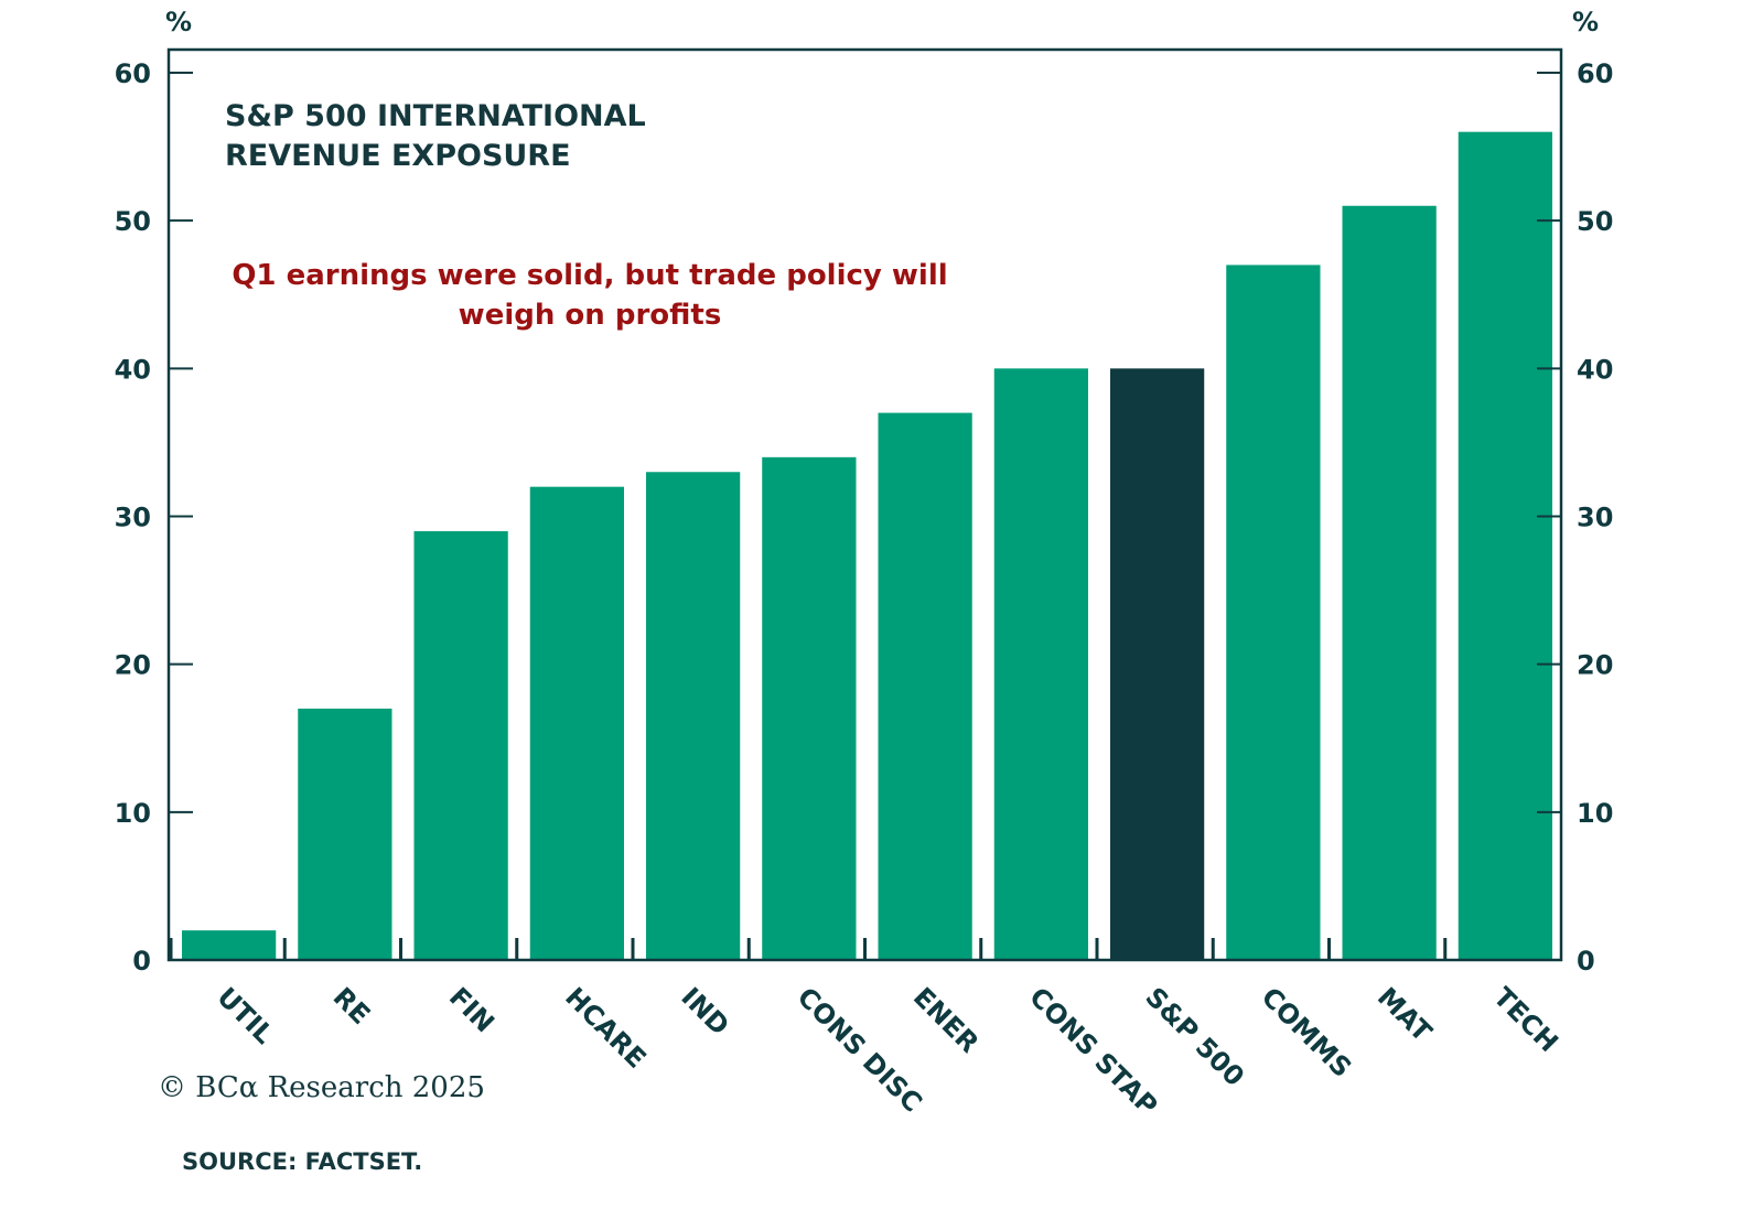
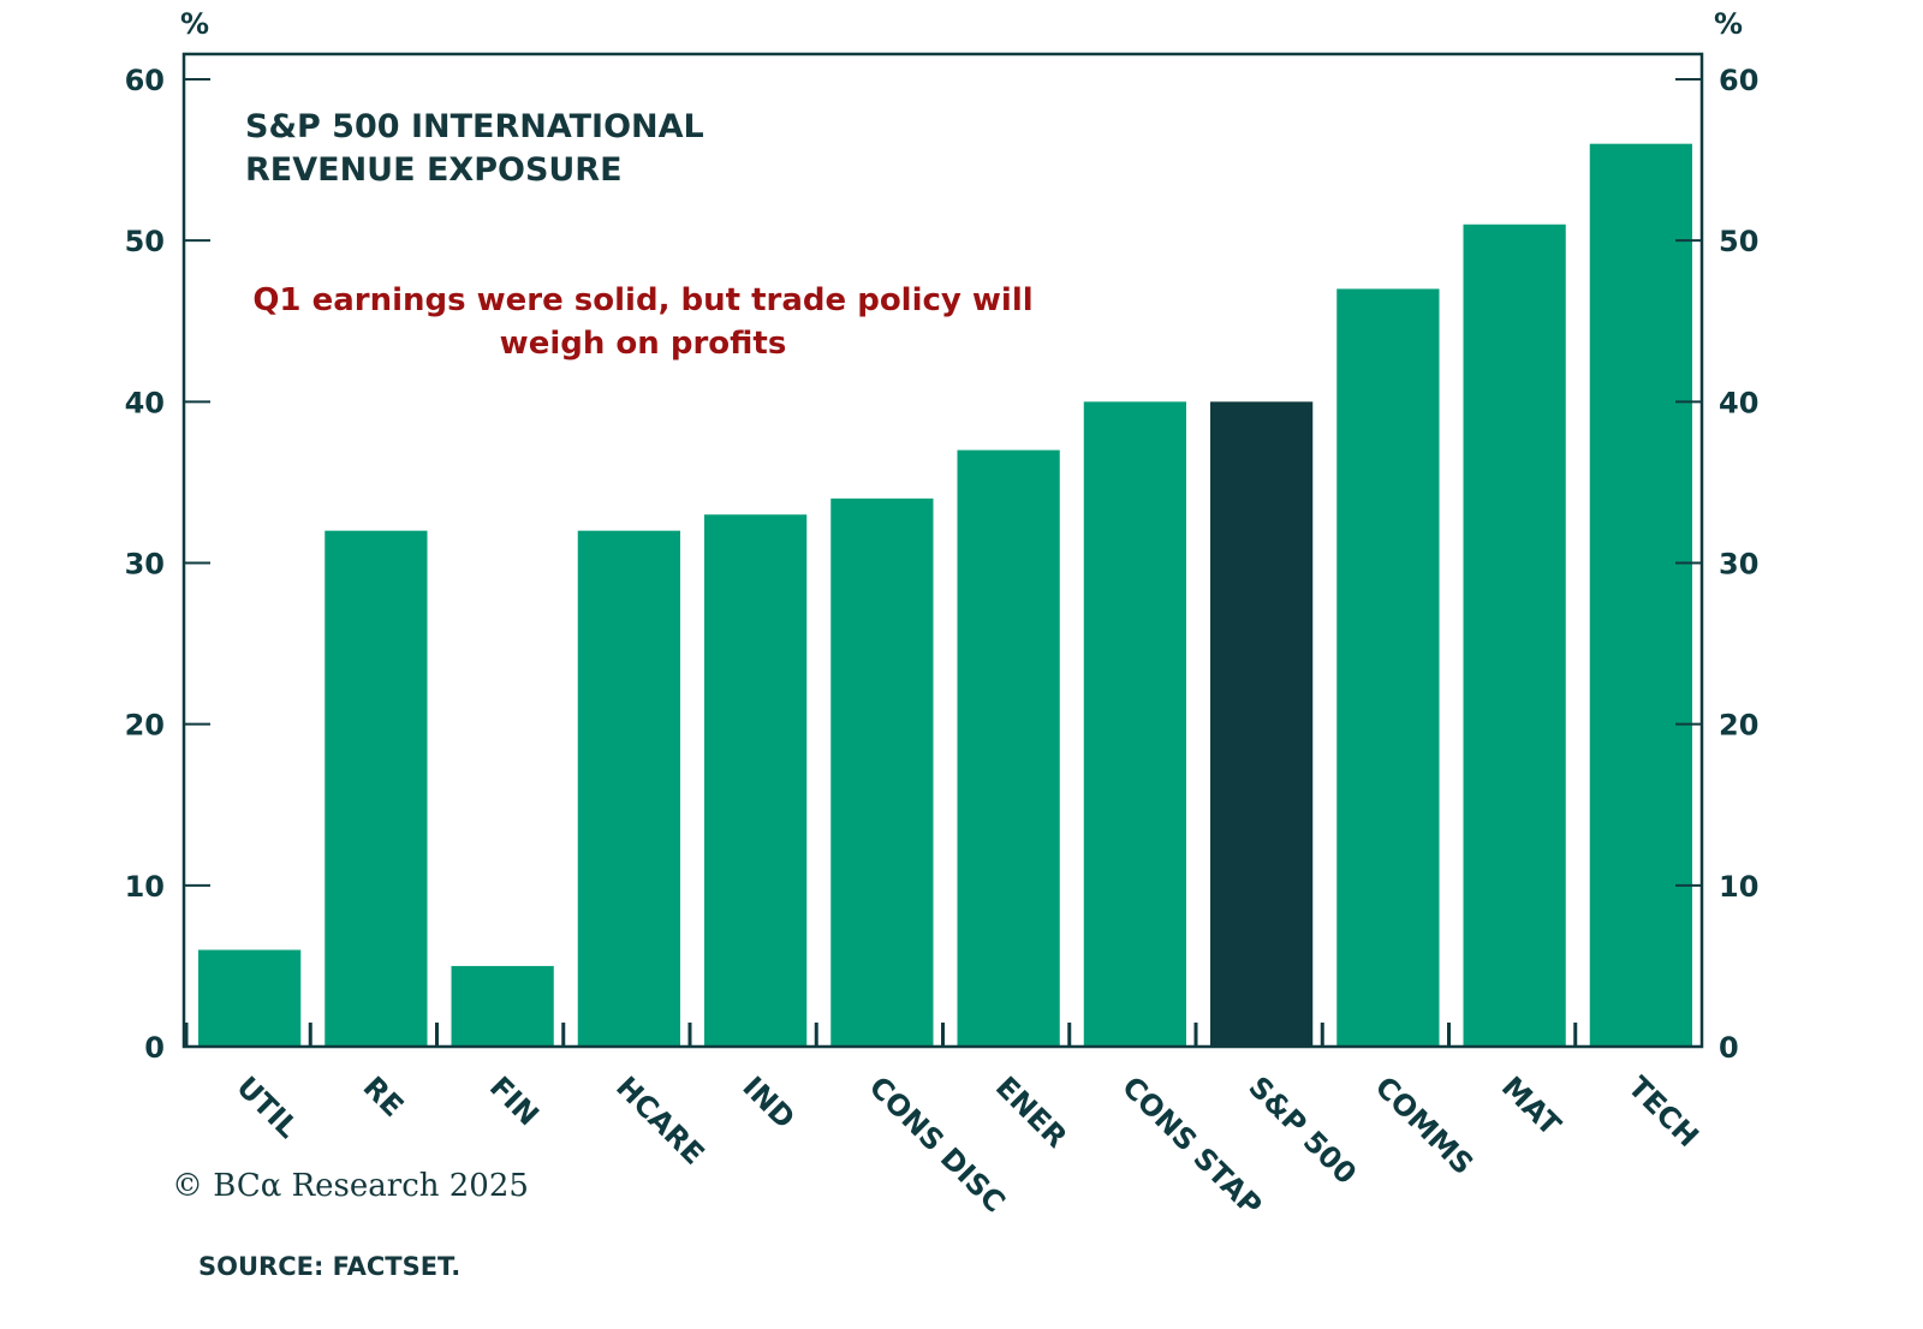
UTIL: 2 -> 6
RE: 17 -> 32
FIN: 29 -> 5
